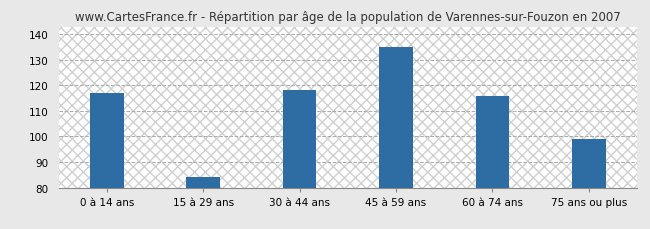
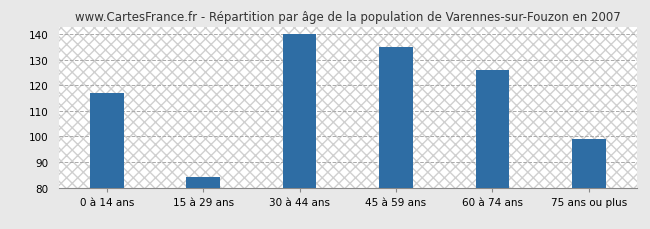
30 à 44 ans: 118 -> 140
60 à 74 ans: 116 -> 126
